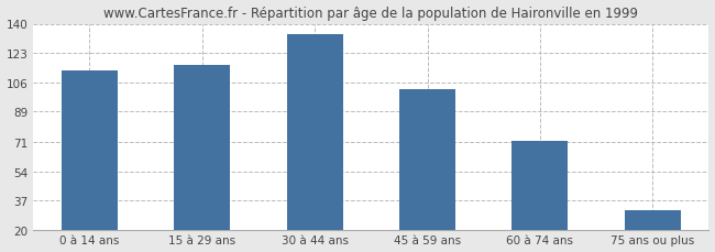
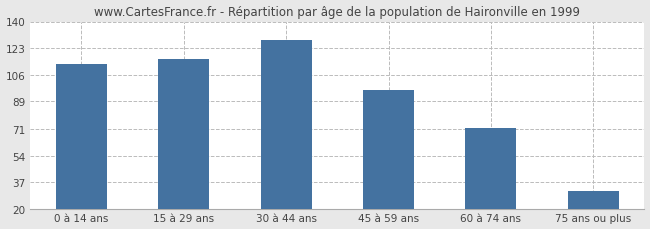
30 à 44 ans: 134 -> 128
45 à 59 ans: 102 -> 96
